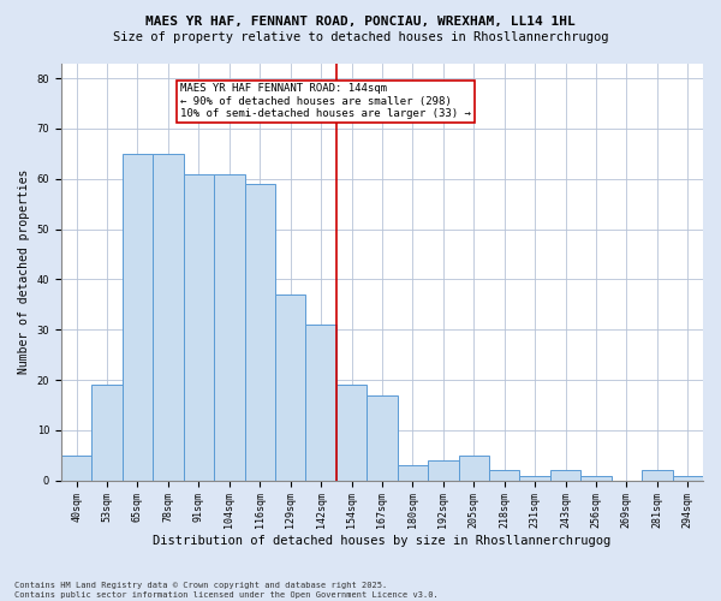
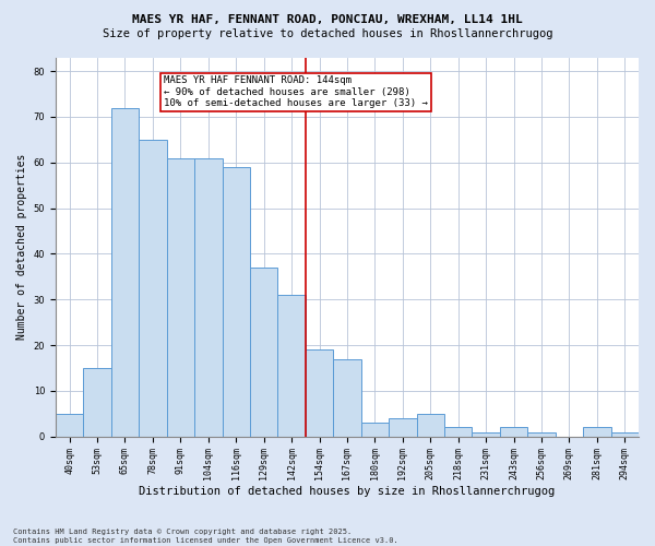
53sqm: 19 -> 15
65sqm: 65 -> 72
